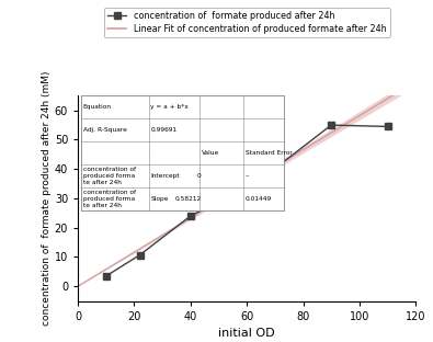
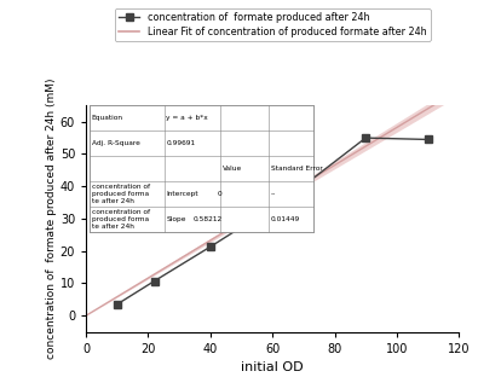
concentration of formate produced after 24h/40: 24.0 -> 21.3
